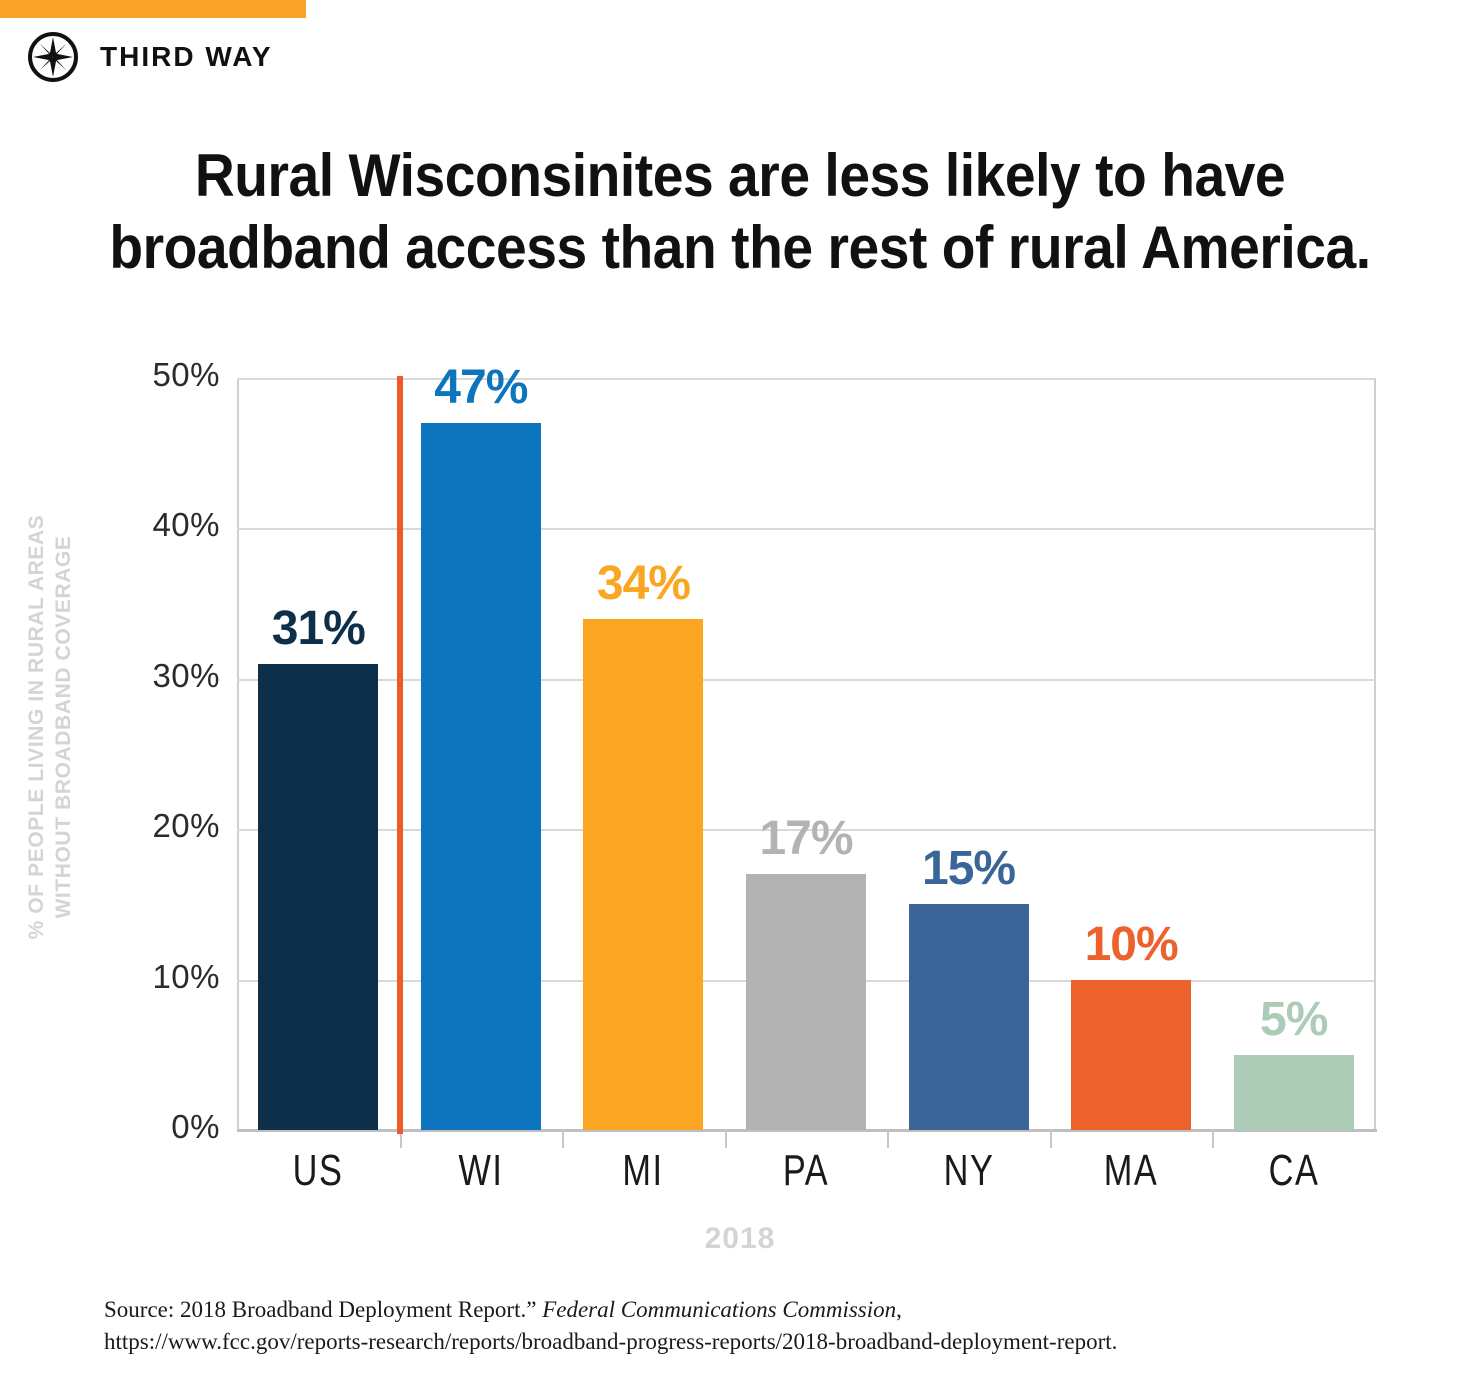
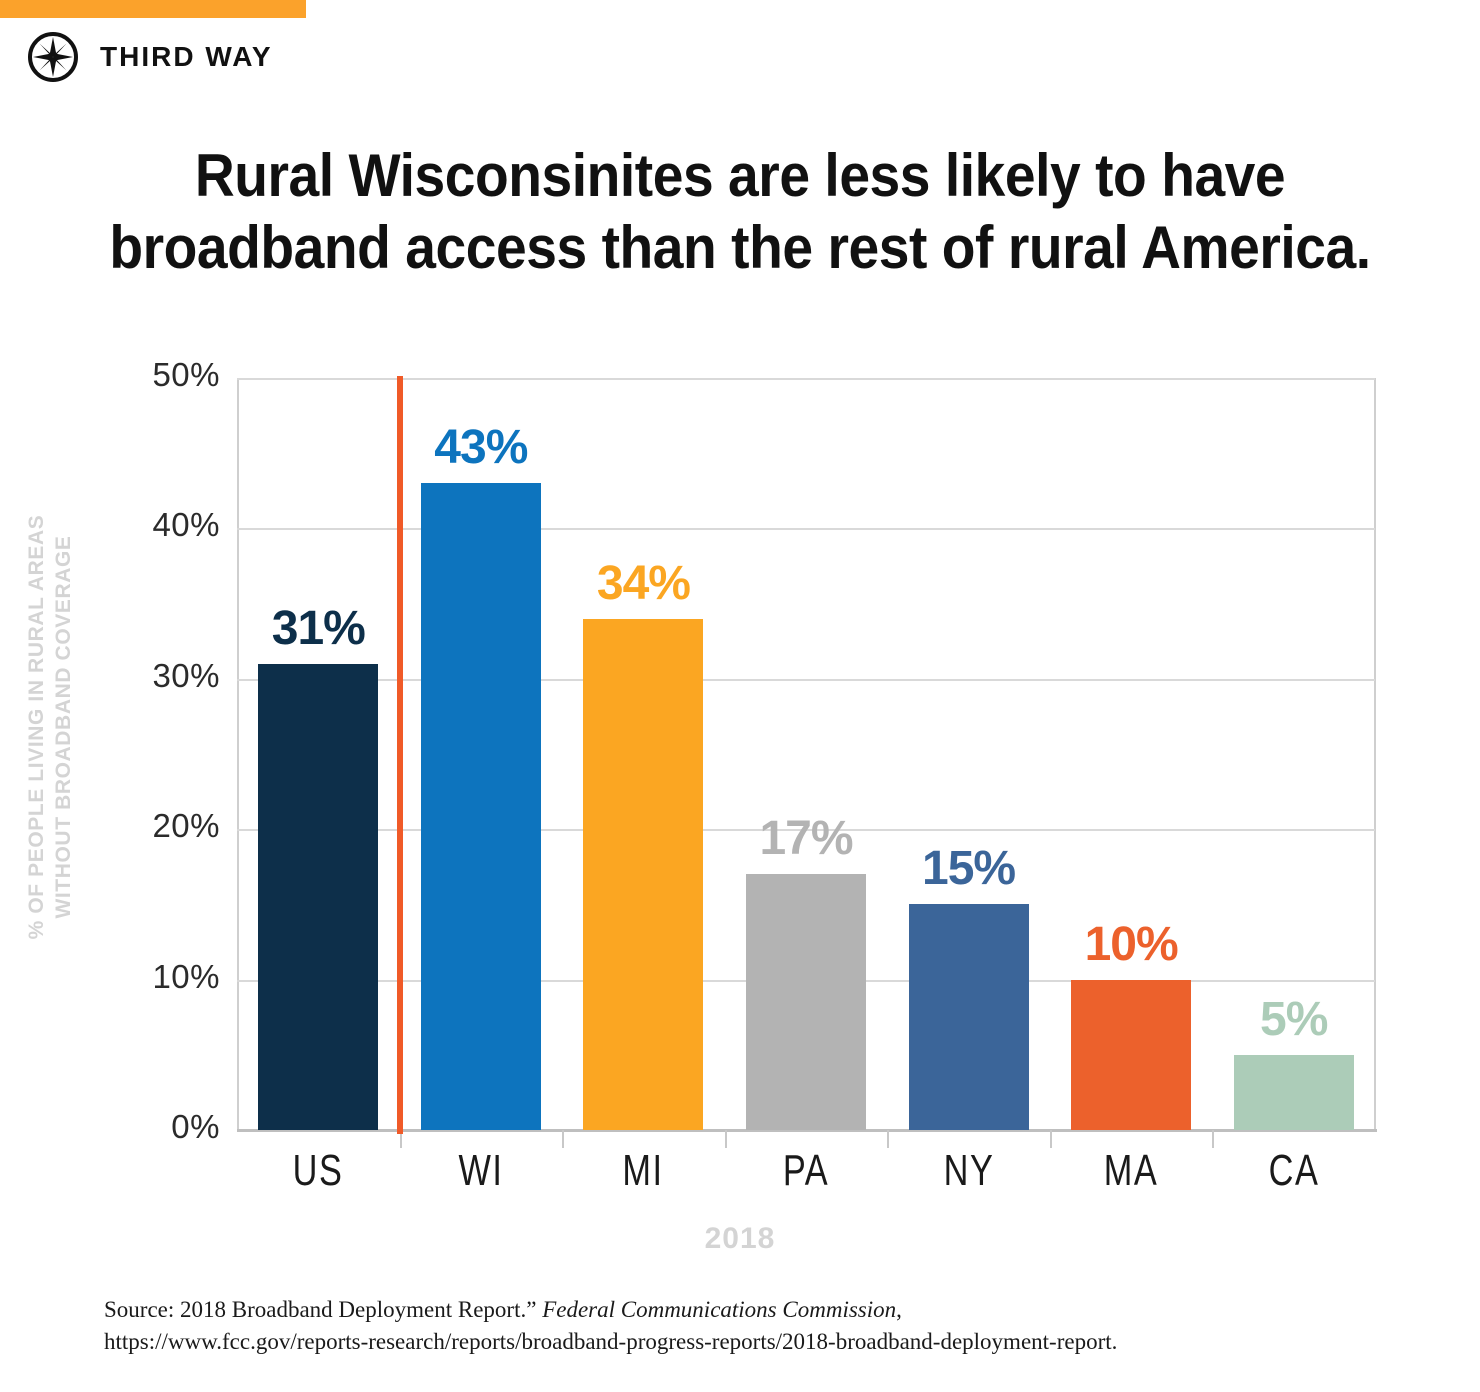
WI: 47% -> 43%
